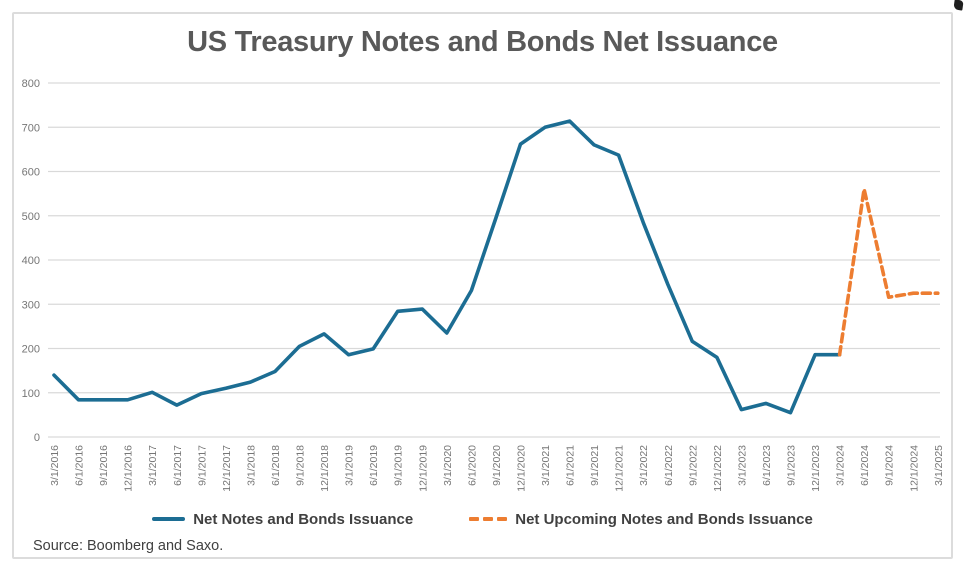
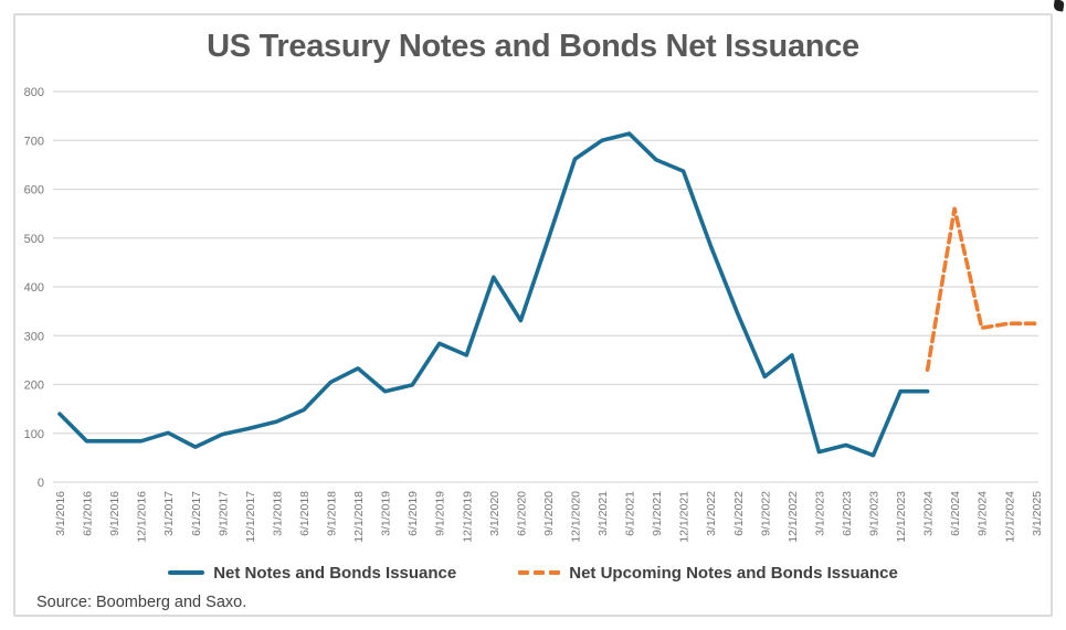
Net Notes and Bonds Issuance/12/1/2019: 290 -> 260
Net Notes and Bonds Issuance/3/1/2020: 240 -> 420
Net Notes and Bonds Issuance/12/1/2022: 180 -> 260
Net Upcoming Notes and Bonds Issuance/3/1/2024: 190 -> 230
